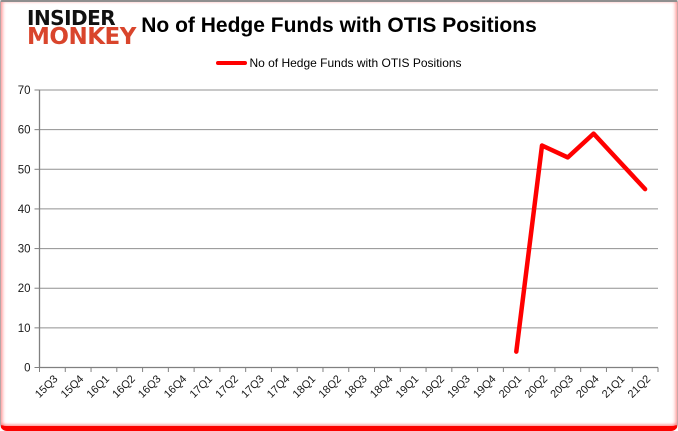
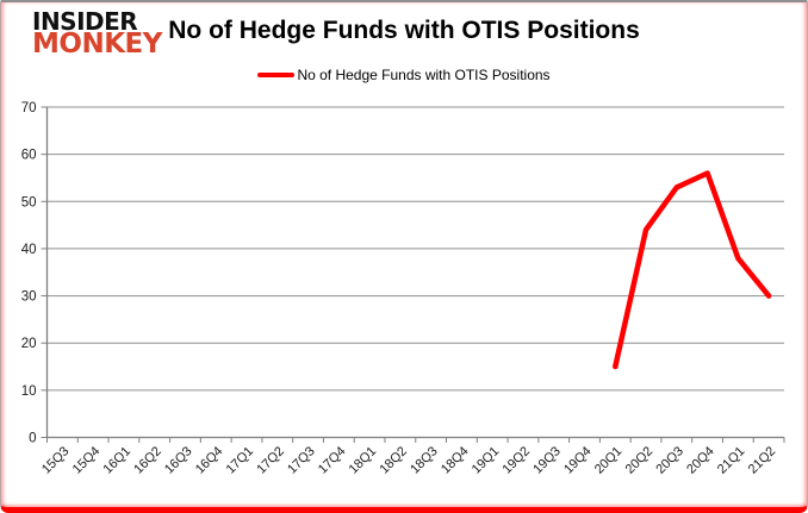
20Q1: 4 -> 15
20Q2: 56 -> 44
20Q4: 59 -> 56
21Q1: 52 -> 38
21Q2: 45 -> 30
